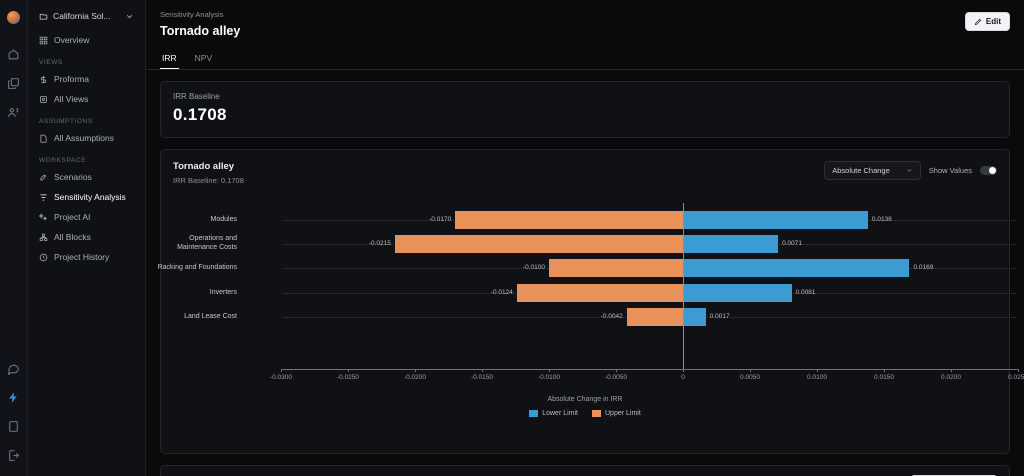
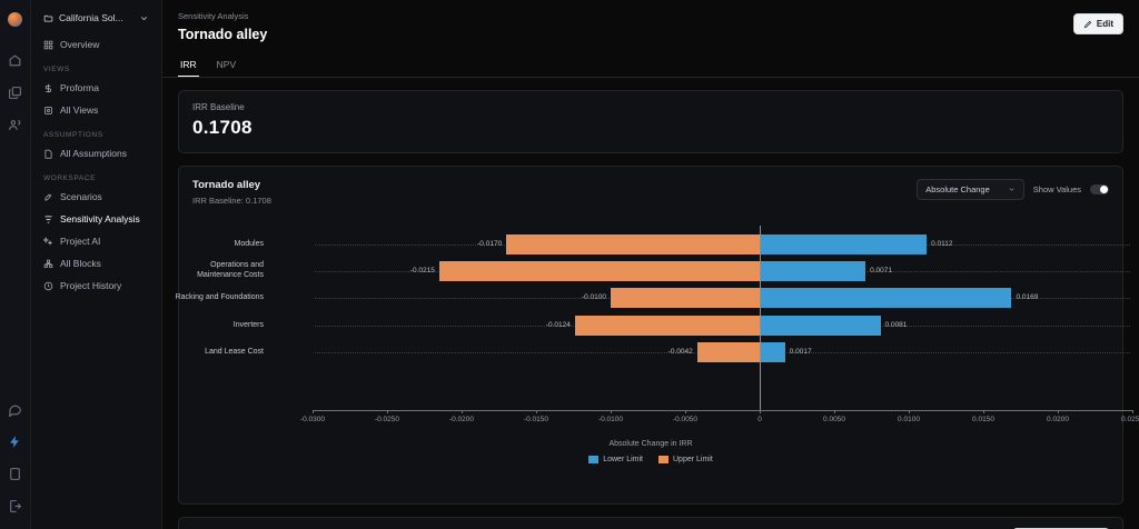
Lower Limit/Modules: 0.0138 -> 0.0112
